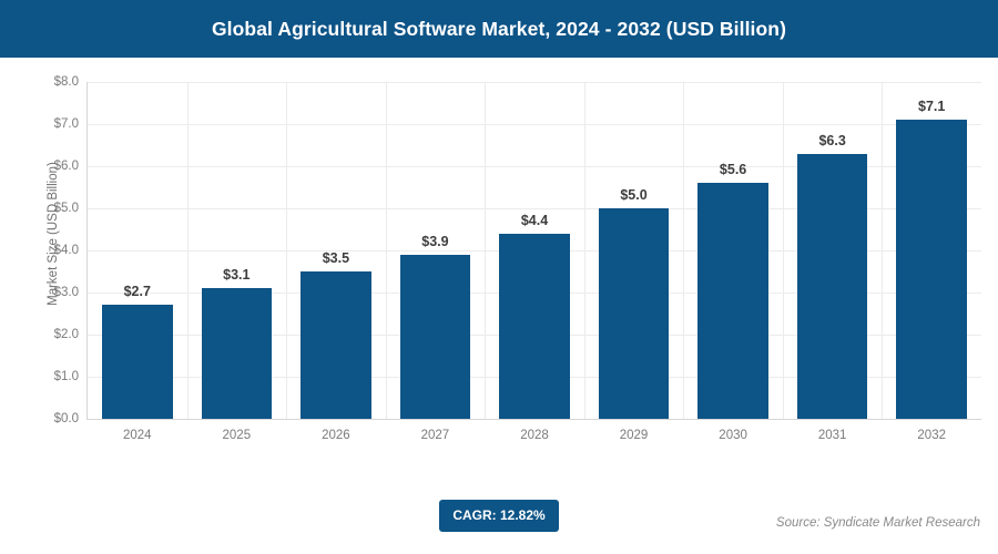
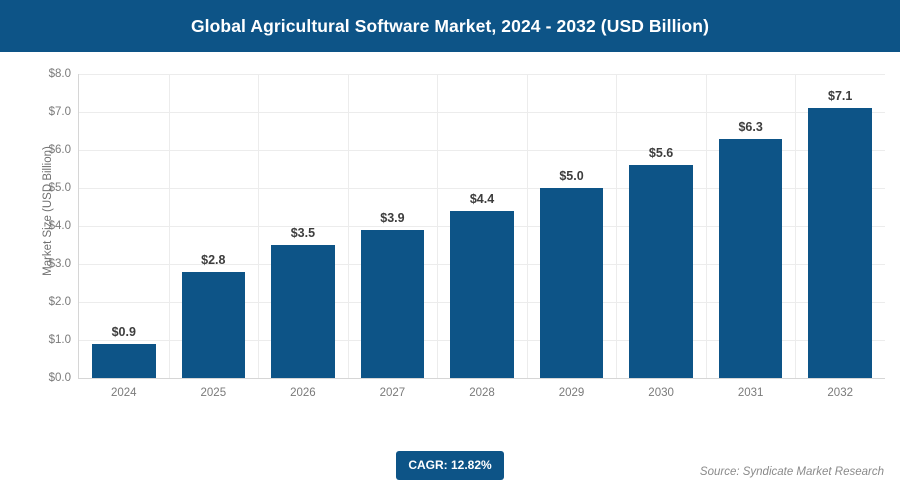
2024: $2.7 -> $0.9
2025: $3.1 -> $2.8
